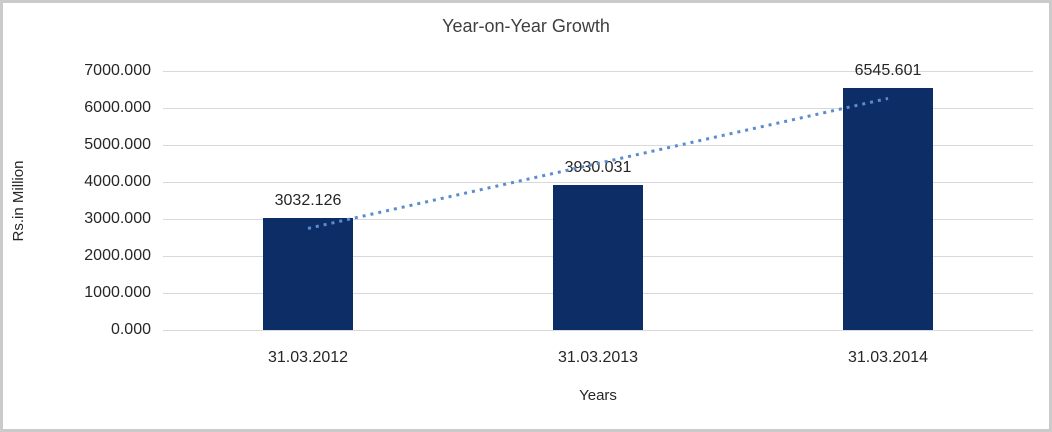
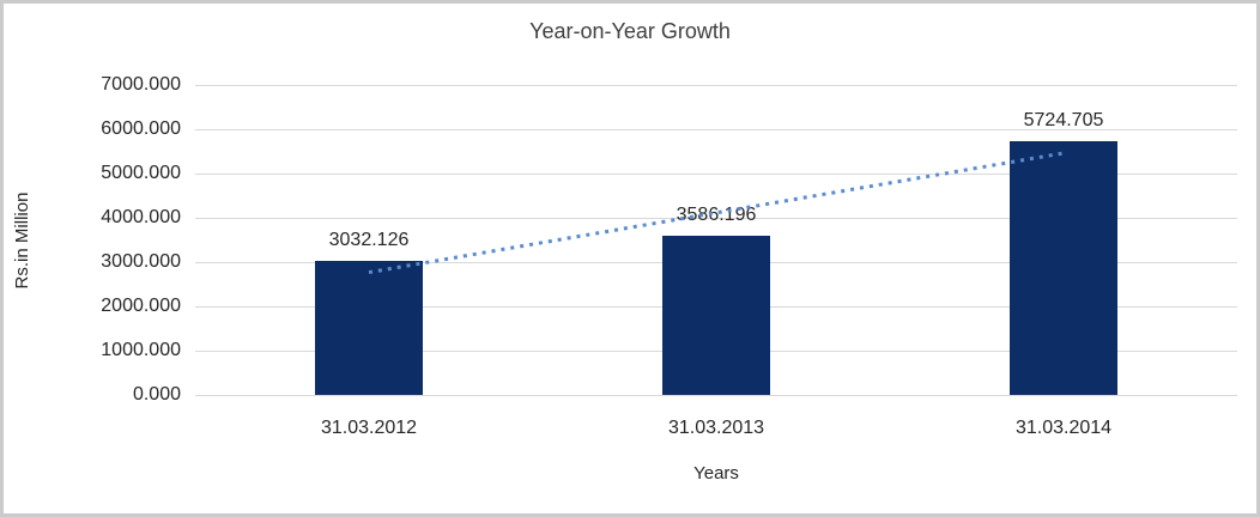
31.03.2013: 3930.031 -> 3586.196
31.03.2014: 6545.601 -> 5724.705
